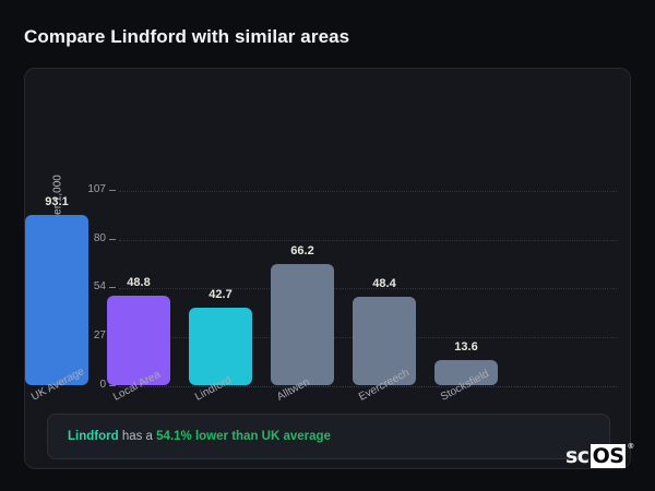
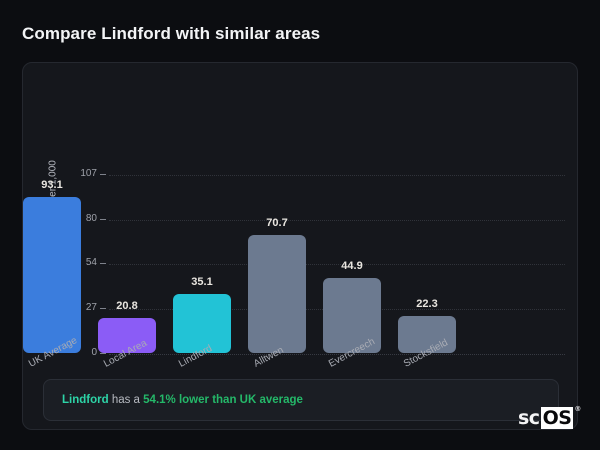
Local Area: 48.8 -> 20.8
Lindford: 42.7 -> 35.1
Alltwen: 66.2 -> 70.7
Evercreech: 48.4 -> 44.9
Stocksfield: 13.6 -> 22.3
